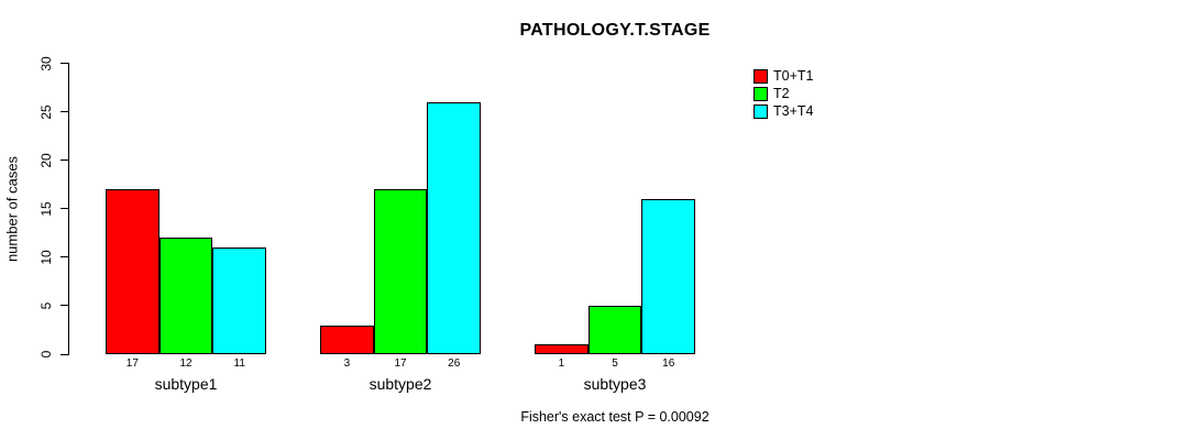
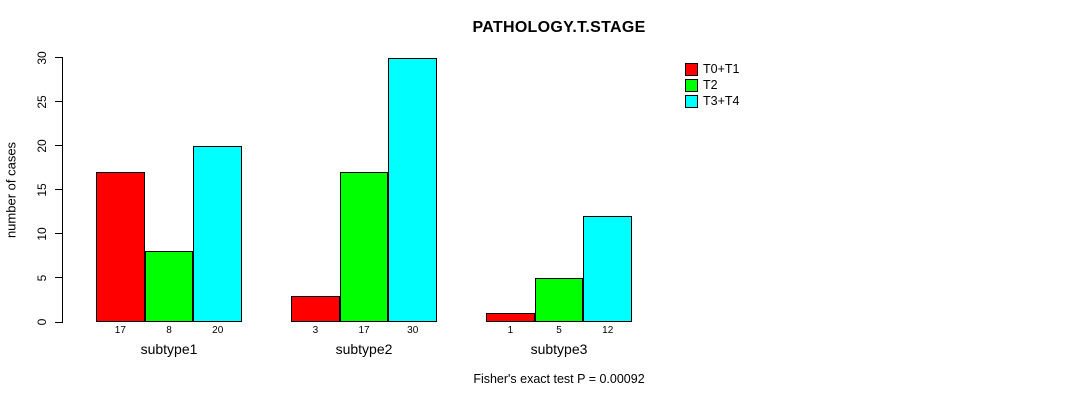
T2/subtype1: 12 -> 8
T3+T4/subtype1: 11 -> 20
T3+T4/subtype2: 26 -> 30
T3+T4/subtype3: 16 -> 12
